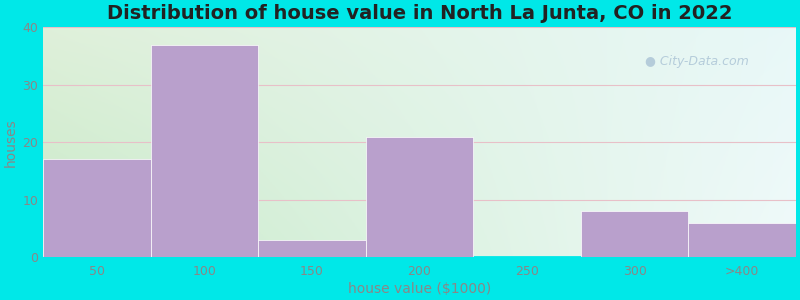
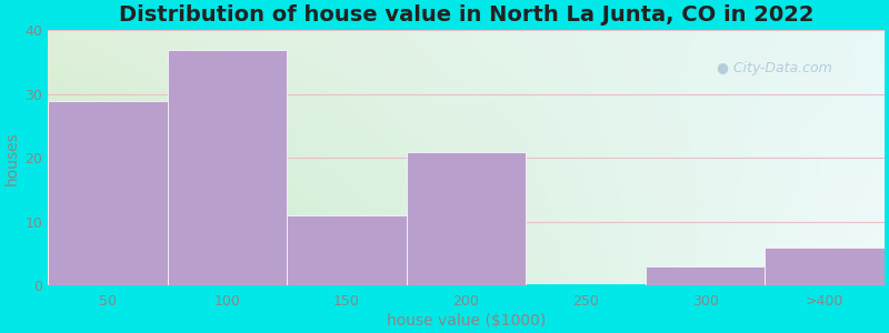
50: 17 -> 29
150: 3 -> 11
300: 8 -> 3
